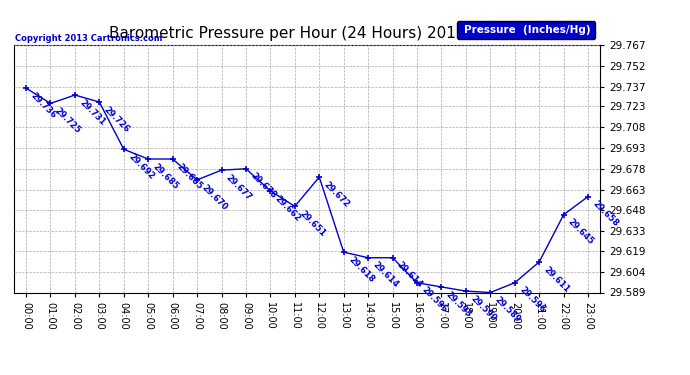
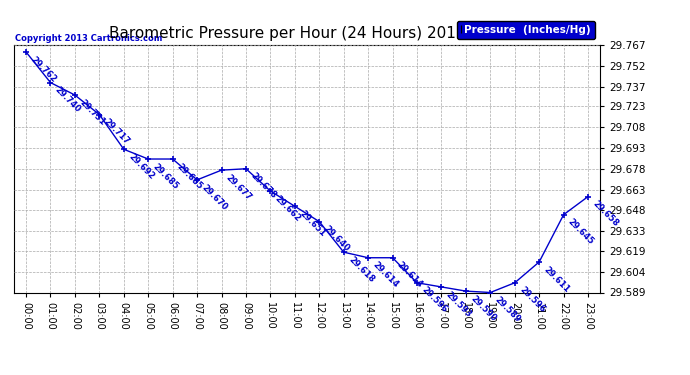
00:00: 29.736 -> 29.762
01:00: 29.725 -> 29.740
03:00: 29.726 -> 29.717
12:00: 29.672 -> 29.640
